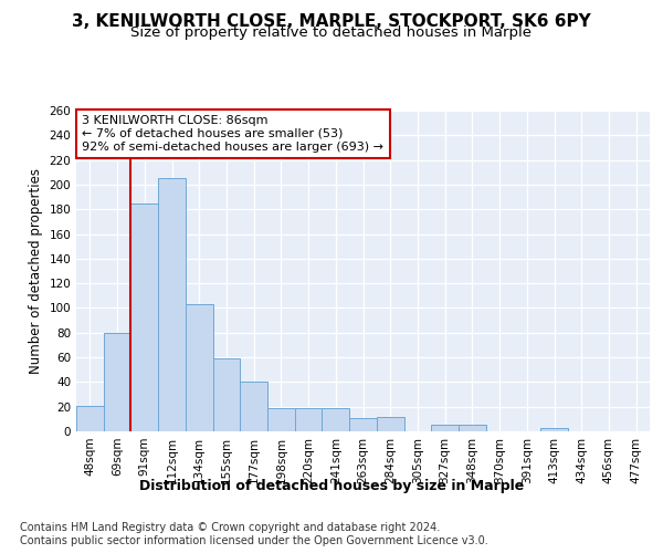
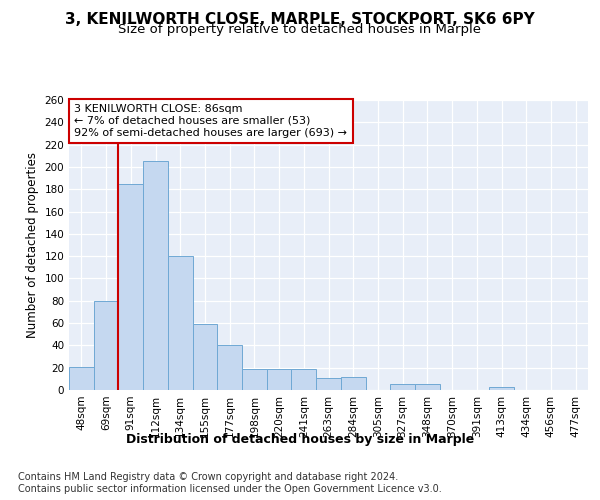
134sqm: 103 -> 120
